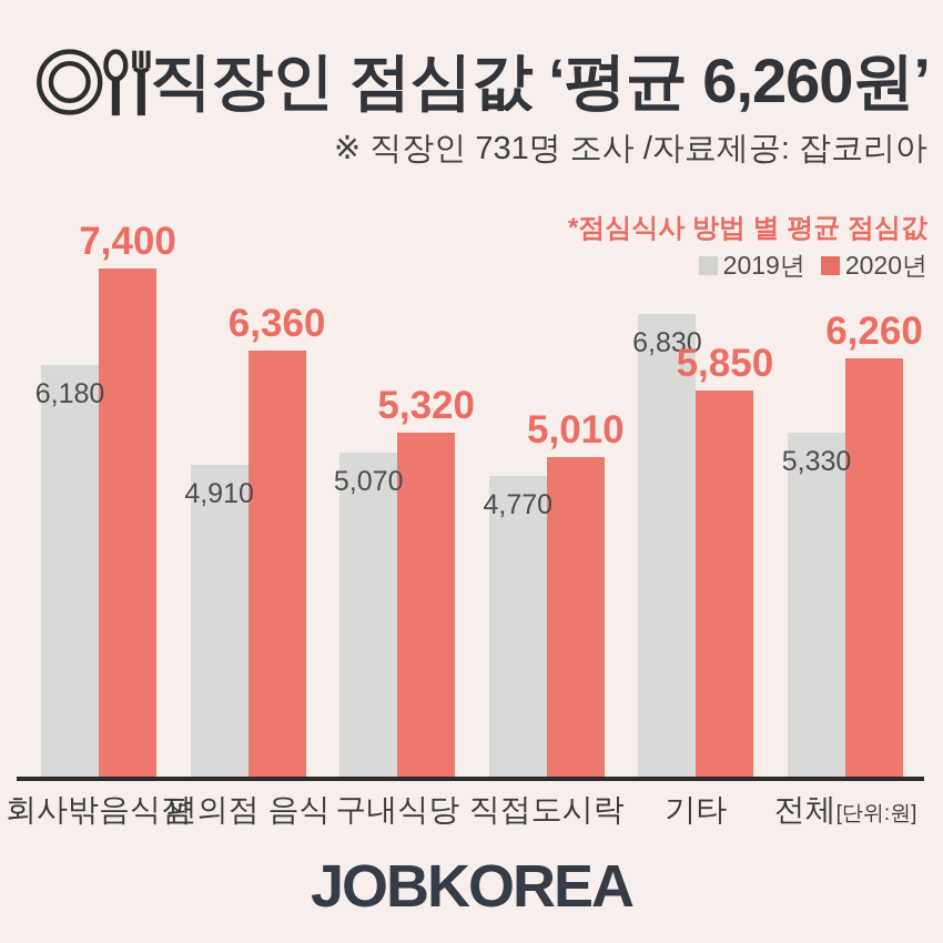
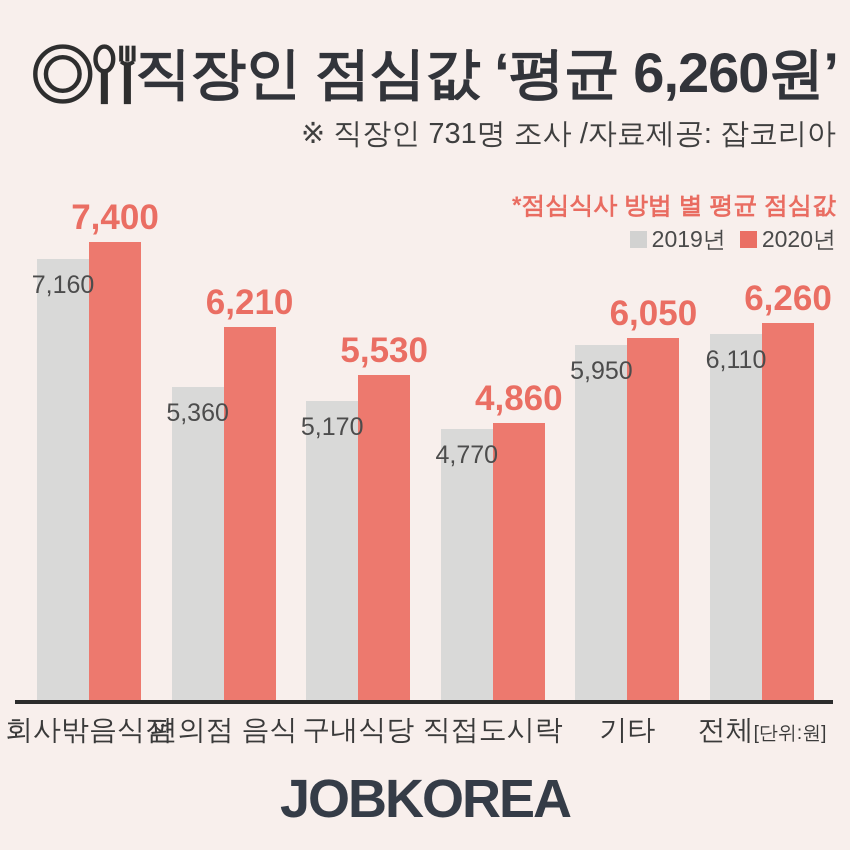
2019년/회사밖음식점: 6,180 -> 7,160
2019년/편의점 음식: 4,910 -> 5,360
2020년/편의점 음식: 6,360 -> 6,210
2019년/구내식당: 5,070 -> 5,170
2020년/구내식당: 5,320 -> 5,530
2020년/직접도시락: 5,010 -> 4,860
2019년/기타: 6,830 -> 5,950
2020년/기타: 5,850 -> 6,050
2019년/전체: 5,330 -> 6,110
